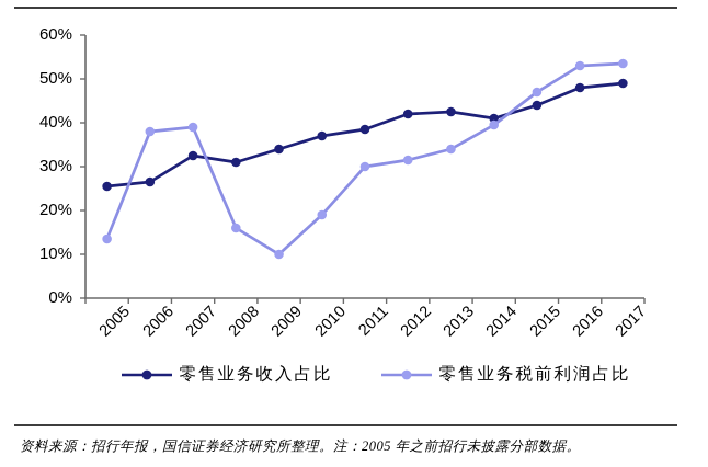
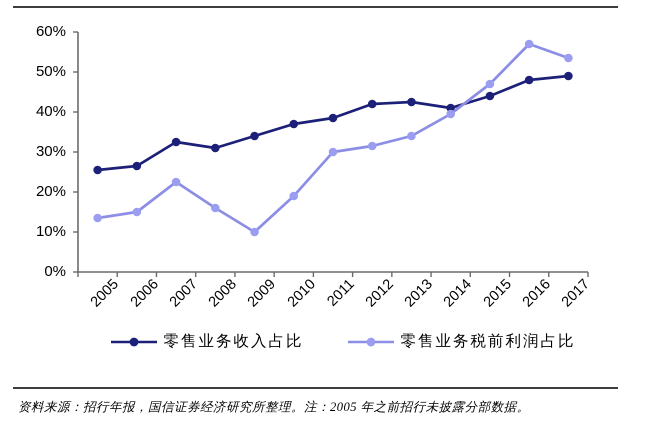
零售业务税前利润占比/2006: 38% -> 15%
零售业务税前利润占比/2007: 39% -> 22%
零售业务税前利润占比/2016: 53% -> 57%
